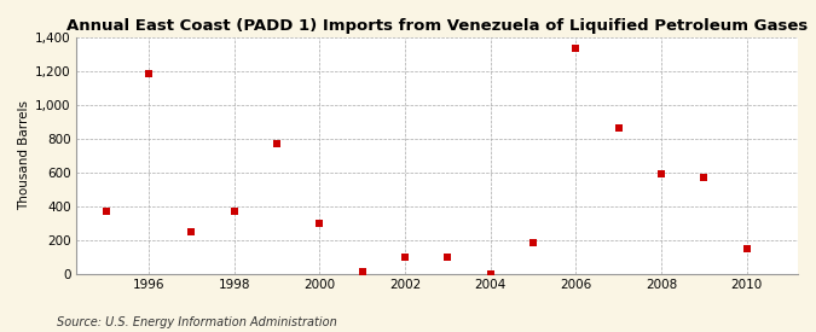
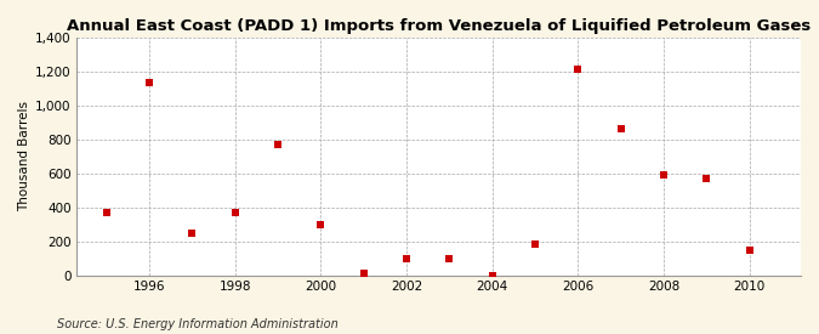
1996: 1,180 -> 1,130
2006: 1,330 -> 1,210
